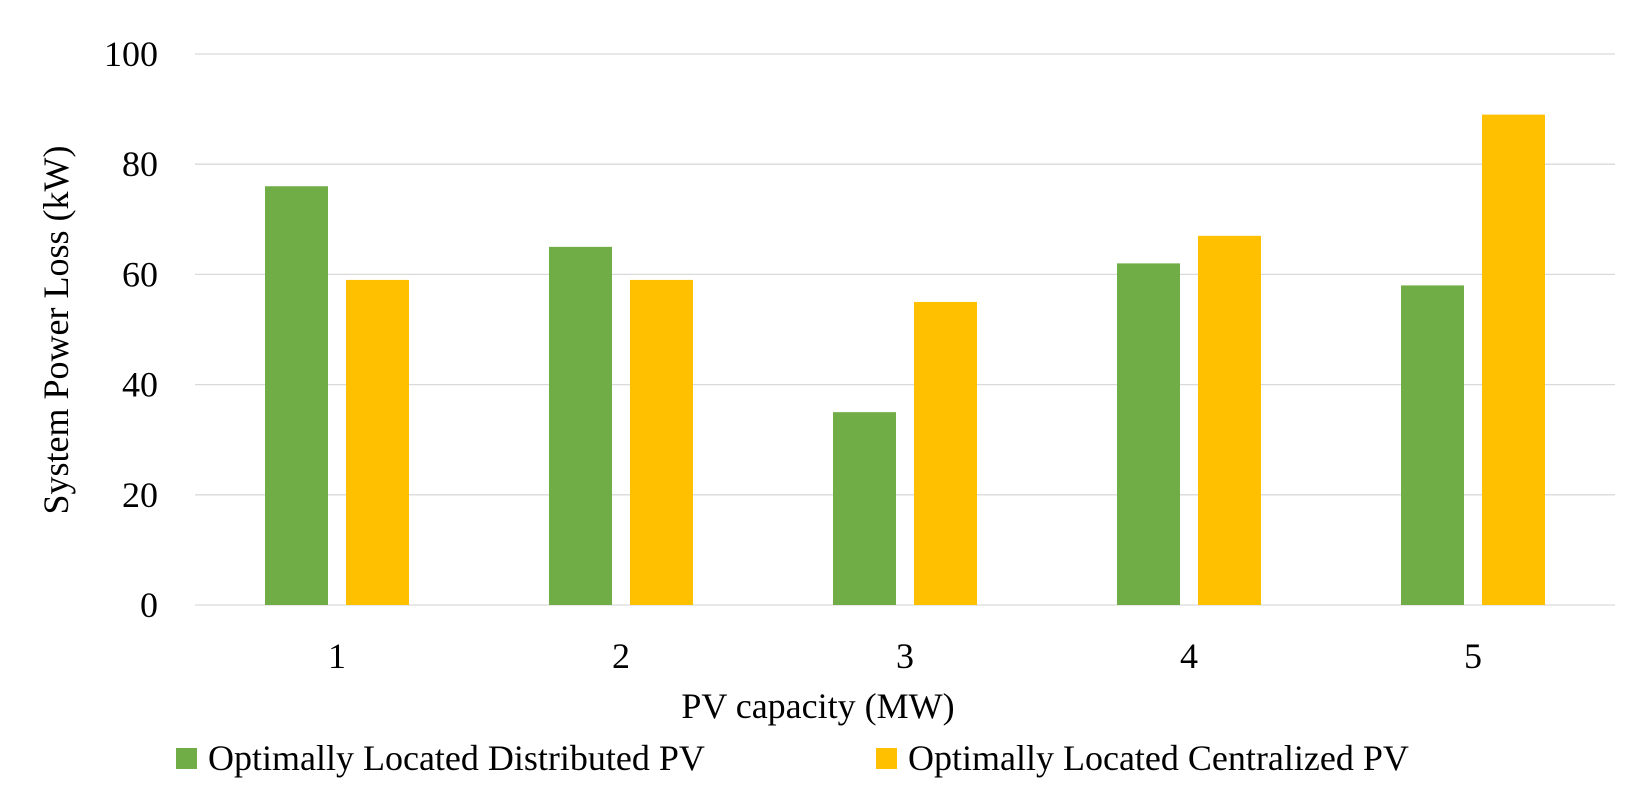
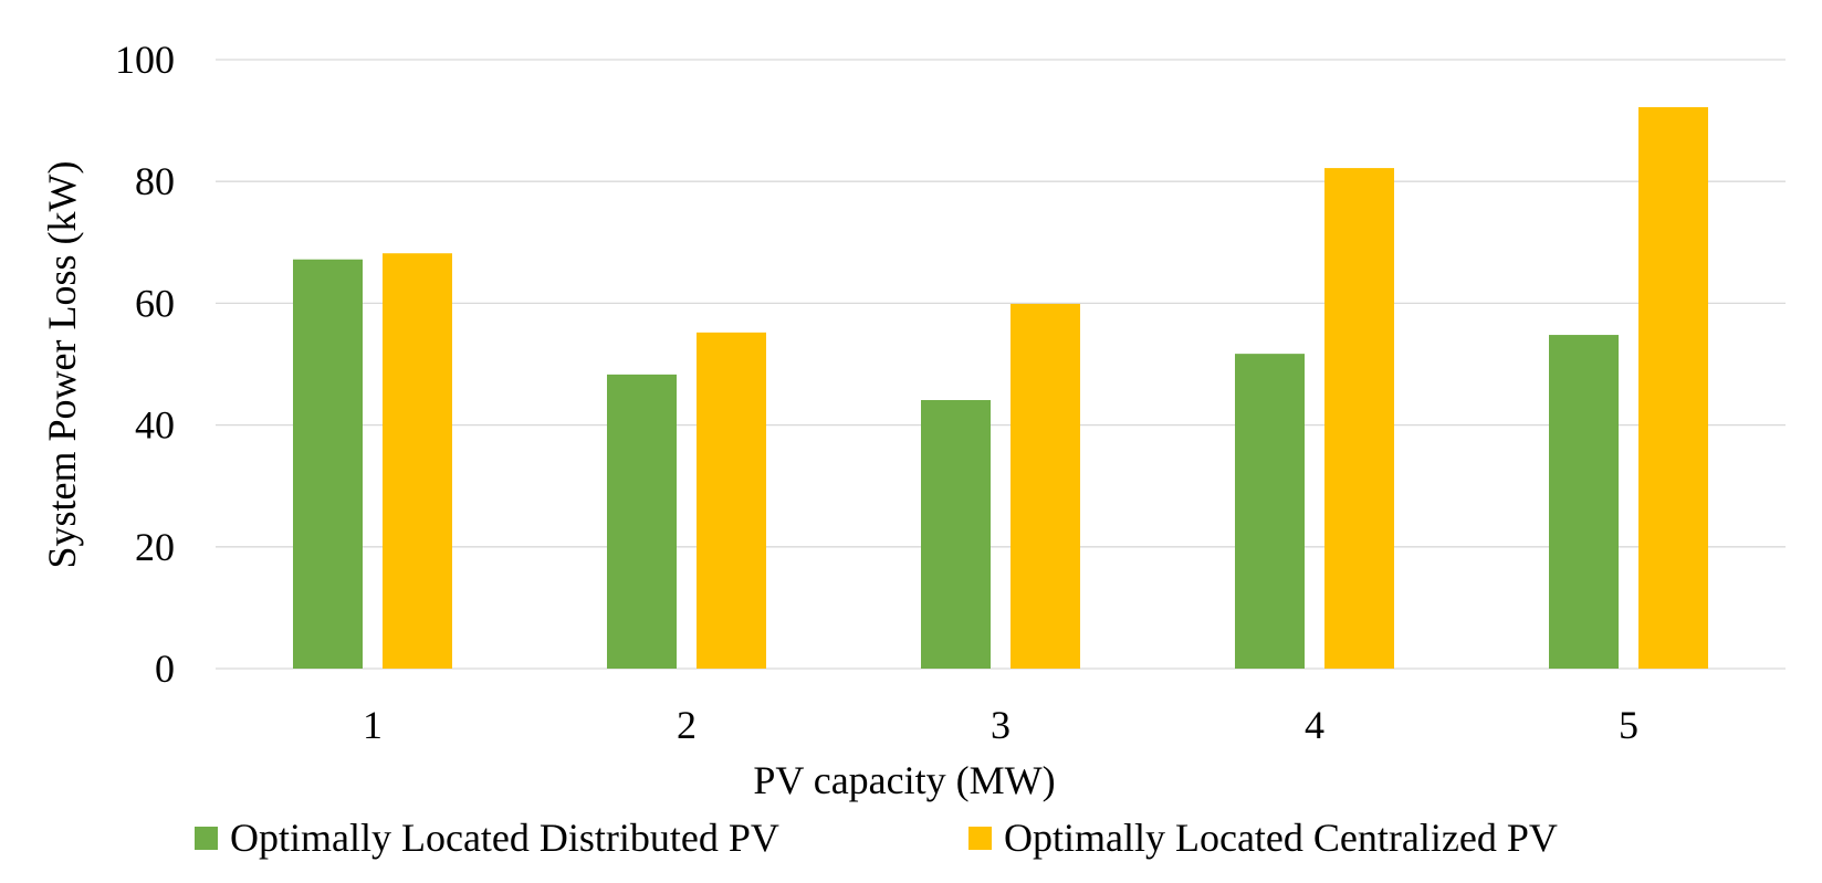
Optimally Located Distributed PV/1: 76 -> 67
Optimally Located Centralized PV/1: 59 -> 68
Optimally Located Distributed PV/2: 65 -> 48
Optimally Located Centralized PV/2: 59 -> 55
Optimally Located Distributed PV/3: 35 -> 44
Optimally Located Centralized PV/3: 55 -> 60
Optimally Located Distributed PV/4: 62 -> 52
Optimally Located Centralized PV/4: 67 -> 82
Optimally Located Distributed PV/5: 58 -> 55
Optimally Located Centralized PV/5: 89 -> 92
